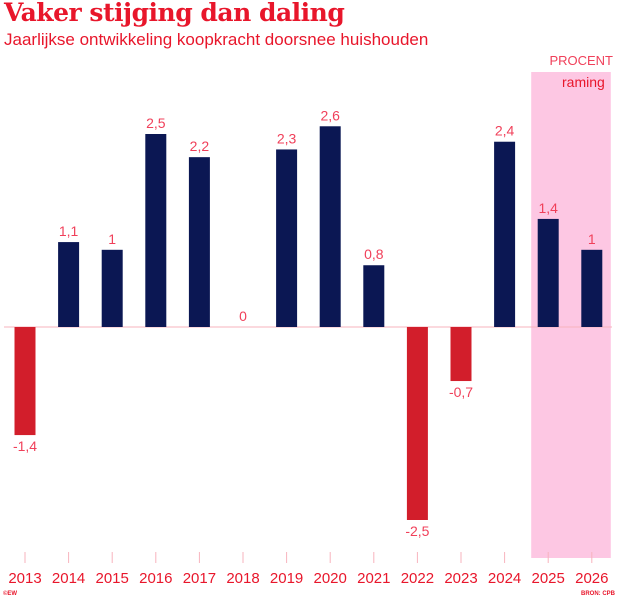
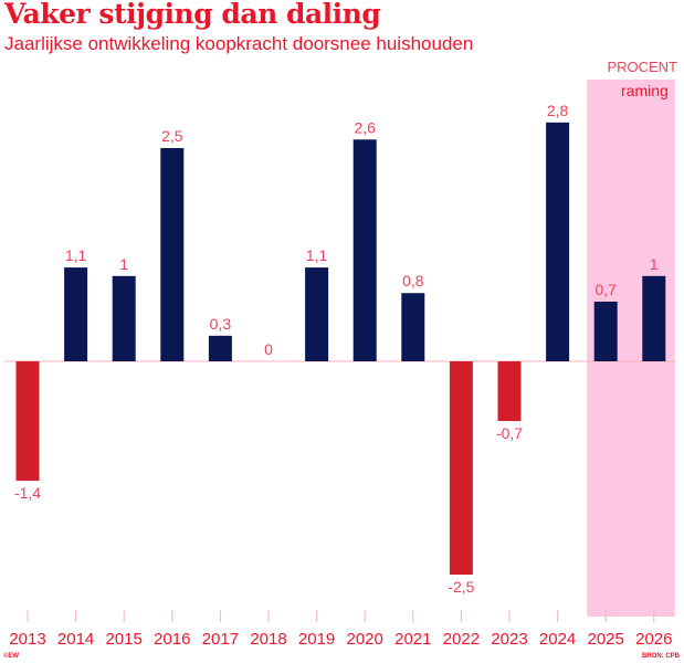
2017: 2,2 -> 0,3
2019: 2,3 -> 1,1
2024: 2,4 -> 2,8
2025: 1,4 -> 0,7
